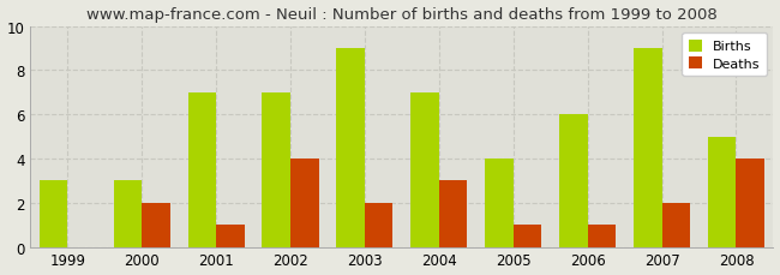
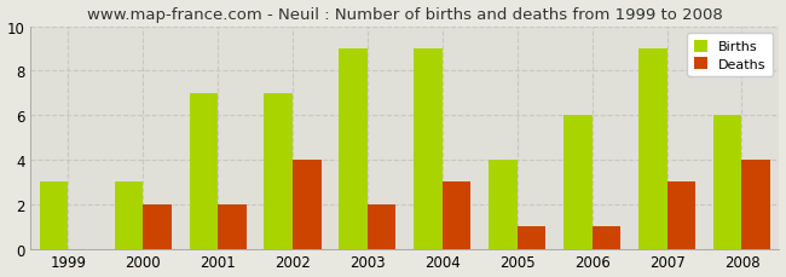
Deaths/2001: 1 -> 2
Births/2004: 7 -> 9
Deaths/2007: 2 -> 3
Births/2008: 5 -> 6
